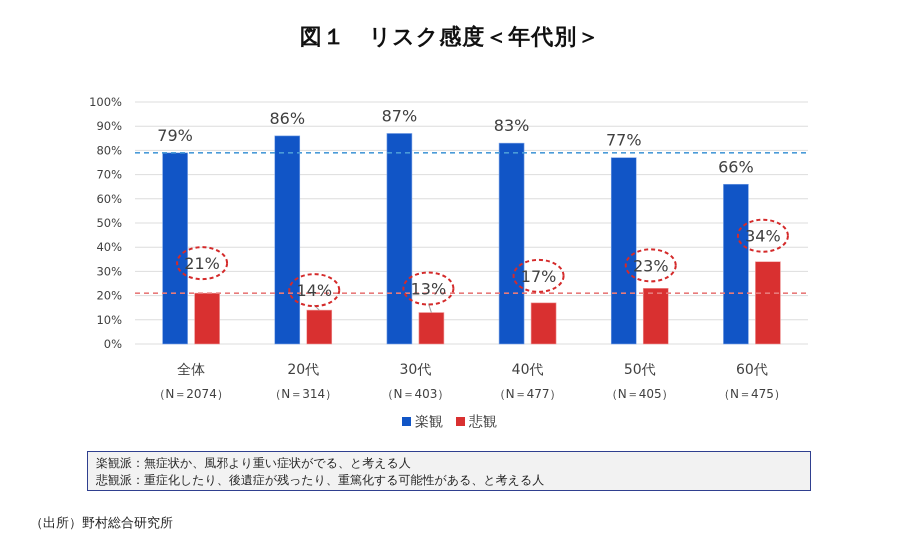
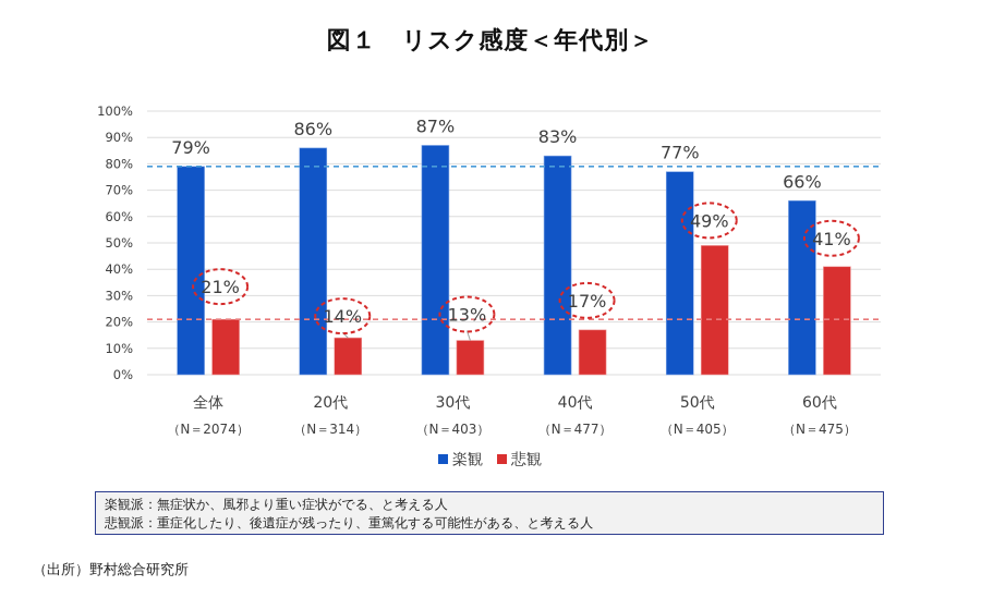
悲観/50代: 23% -> 49%
悲観/60代: 34% -> 41%
